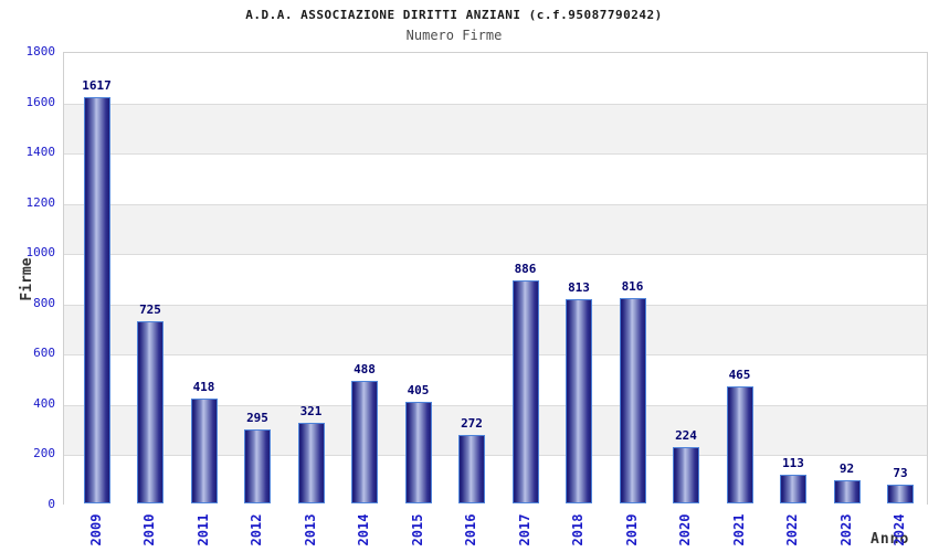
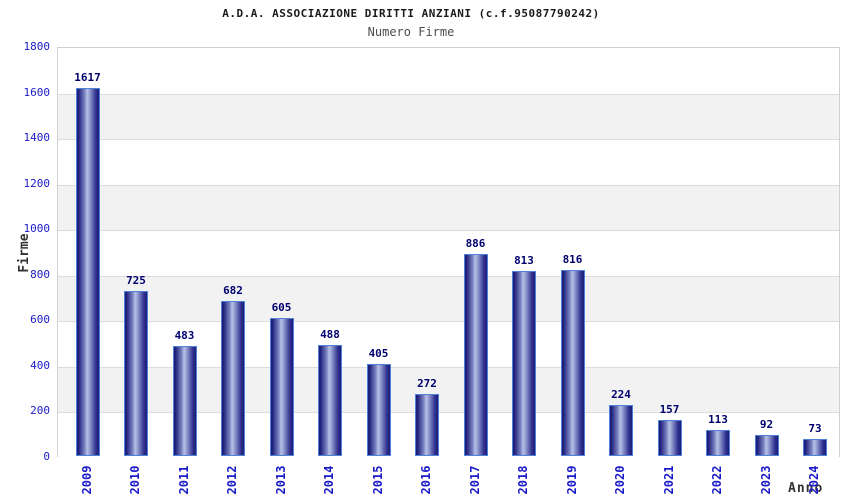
2011: 418 -> 483
2012: 295 -> 682
2013: 321 -> 605
2021: 465 -> 157
